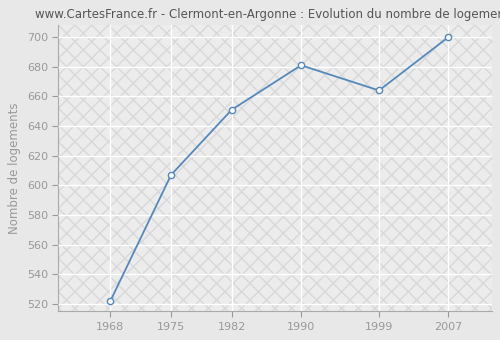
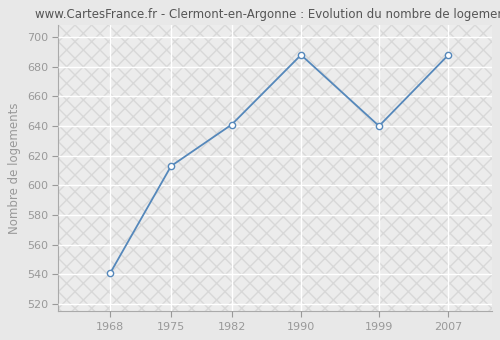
1968: 522 -> 541
1975: 607 -> 613
1982: 651 -> 641
1990: 681 -> 688
1999: 664 -> 640
2007: 700 -> 688
